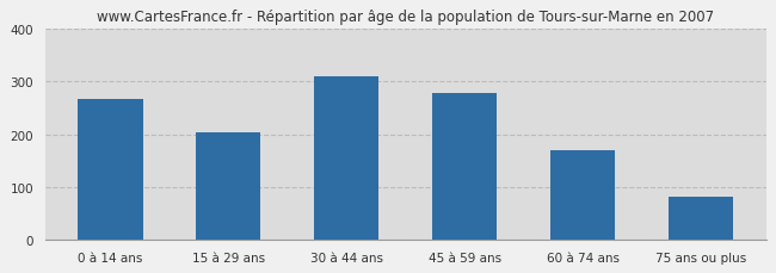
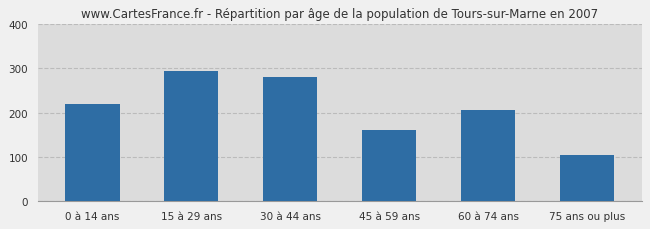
0 à 14 ans: 268 -> 220
15 à 29 ans: 203 -> 295
30 à 44 ans: 310 -> 280
45 à 59 ans: 278 -> 160
60 à 74 ans: 170 -> 205
75 ans ou plus: 82 -> 105
